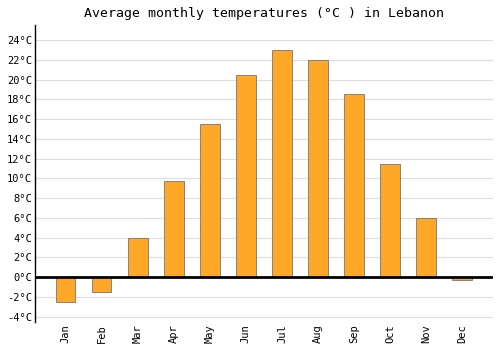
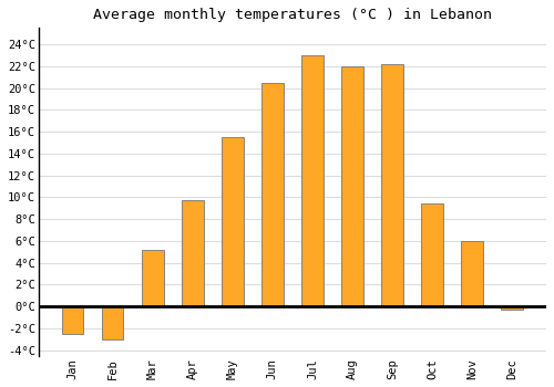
Feb: -1.5°C -> -3.0°C
Mar: 4.0°C -> 5.2°C
Sep: 18.5°C -> 22.2°C
Oct: 11.5°C -> 9.4°C
